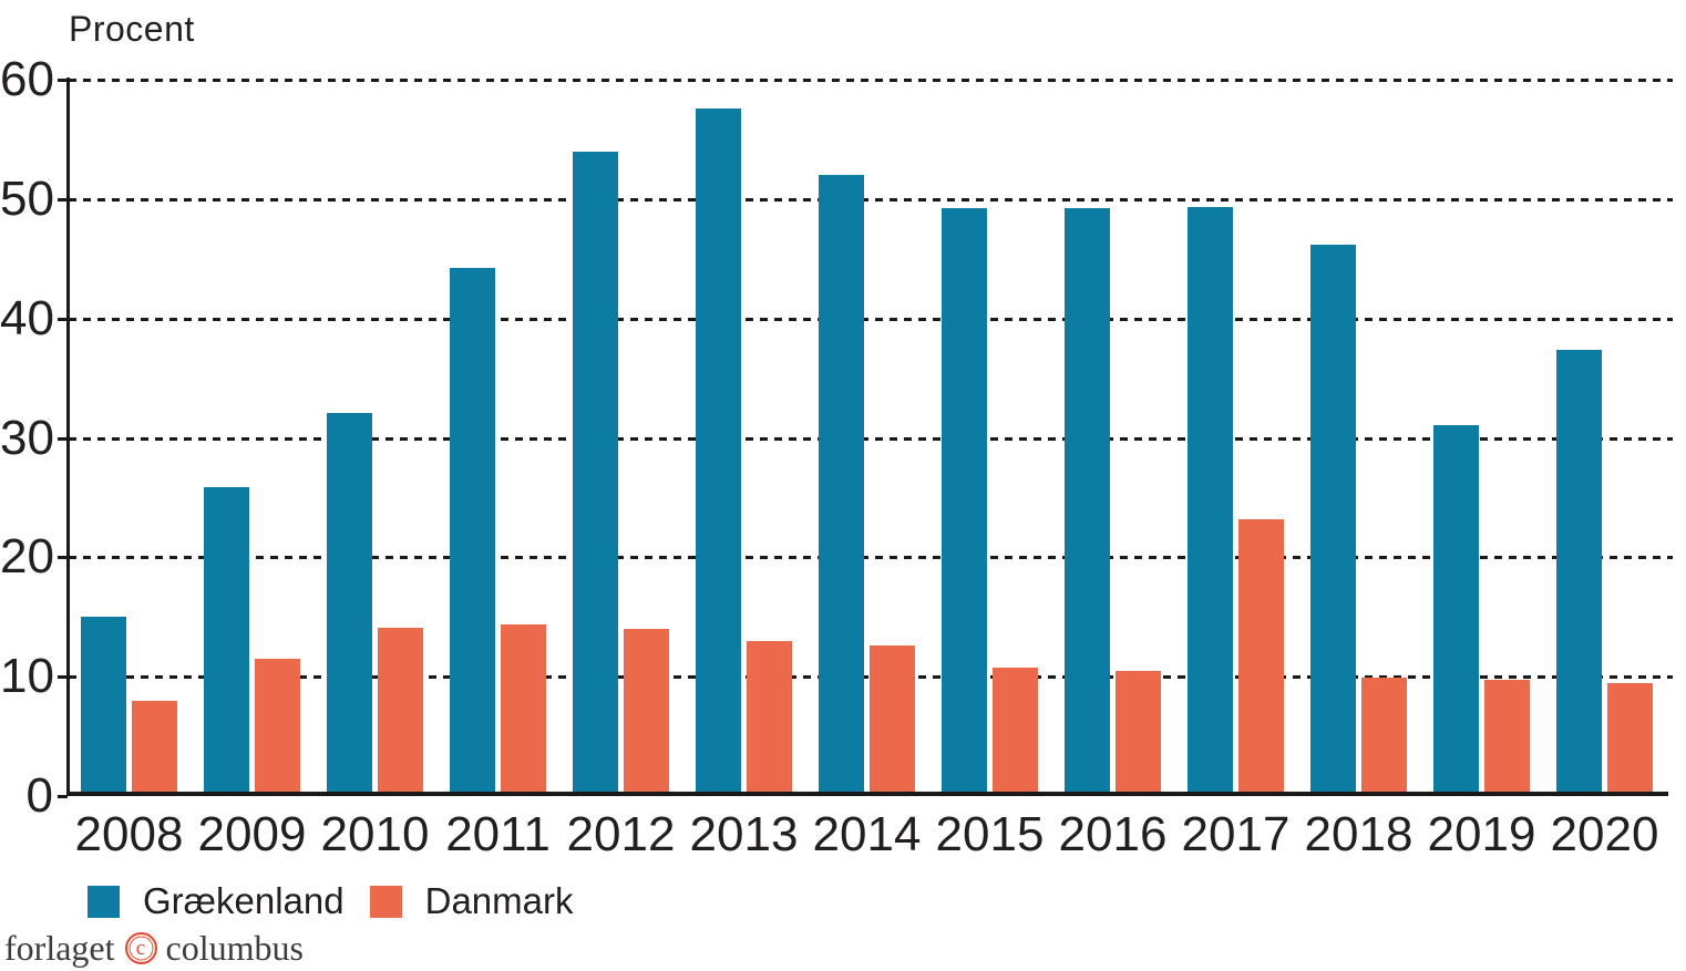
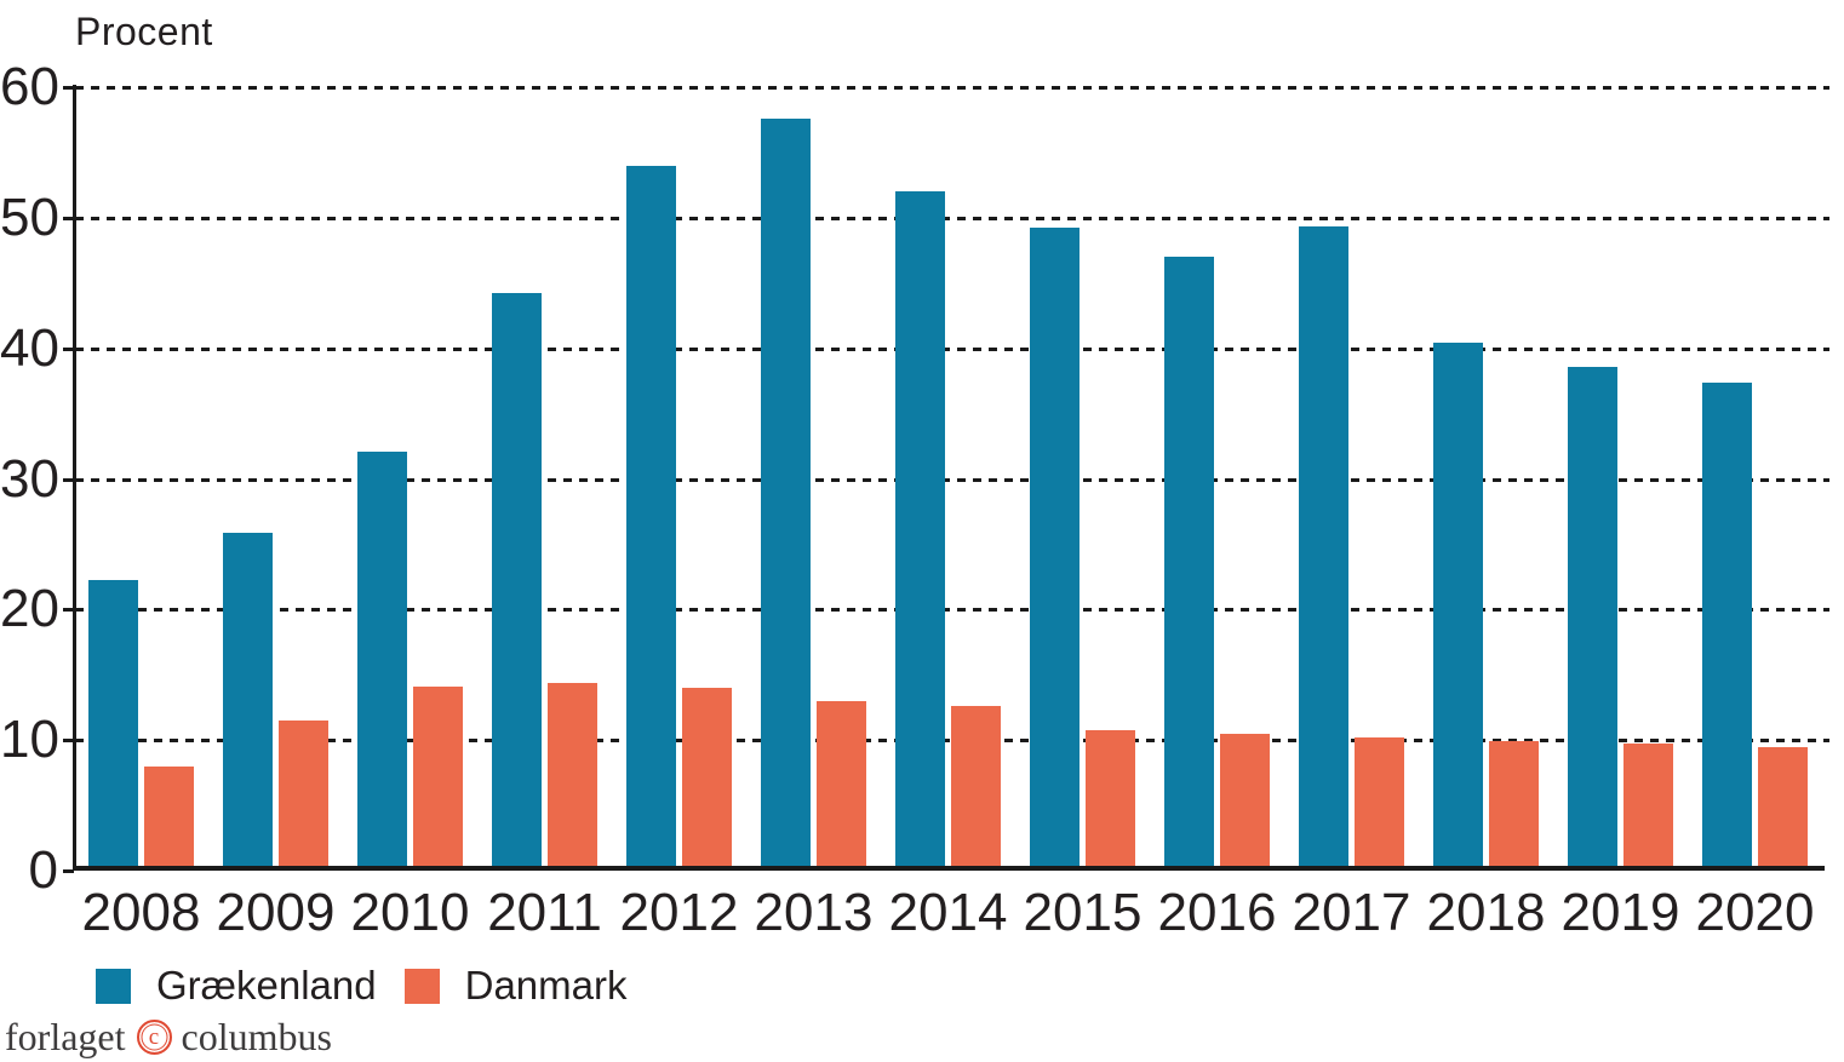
Grækenland/2008: 15.0 -> 22.3
Grækenland/2016: 49.2 -> 47.0
Danmark/2017: 23.2 -> 10.2
Grækenland/2018: 46.2 -> 40.4
Grækenland/2019: 31.1 -> 38.6
